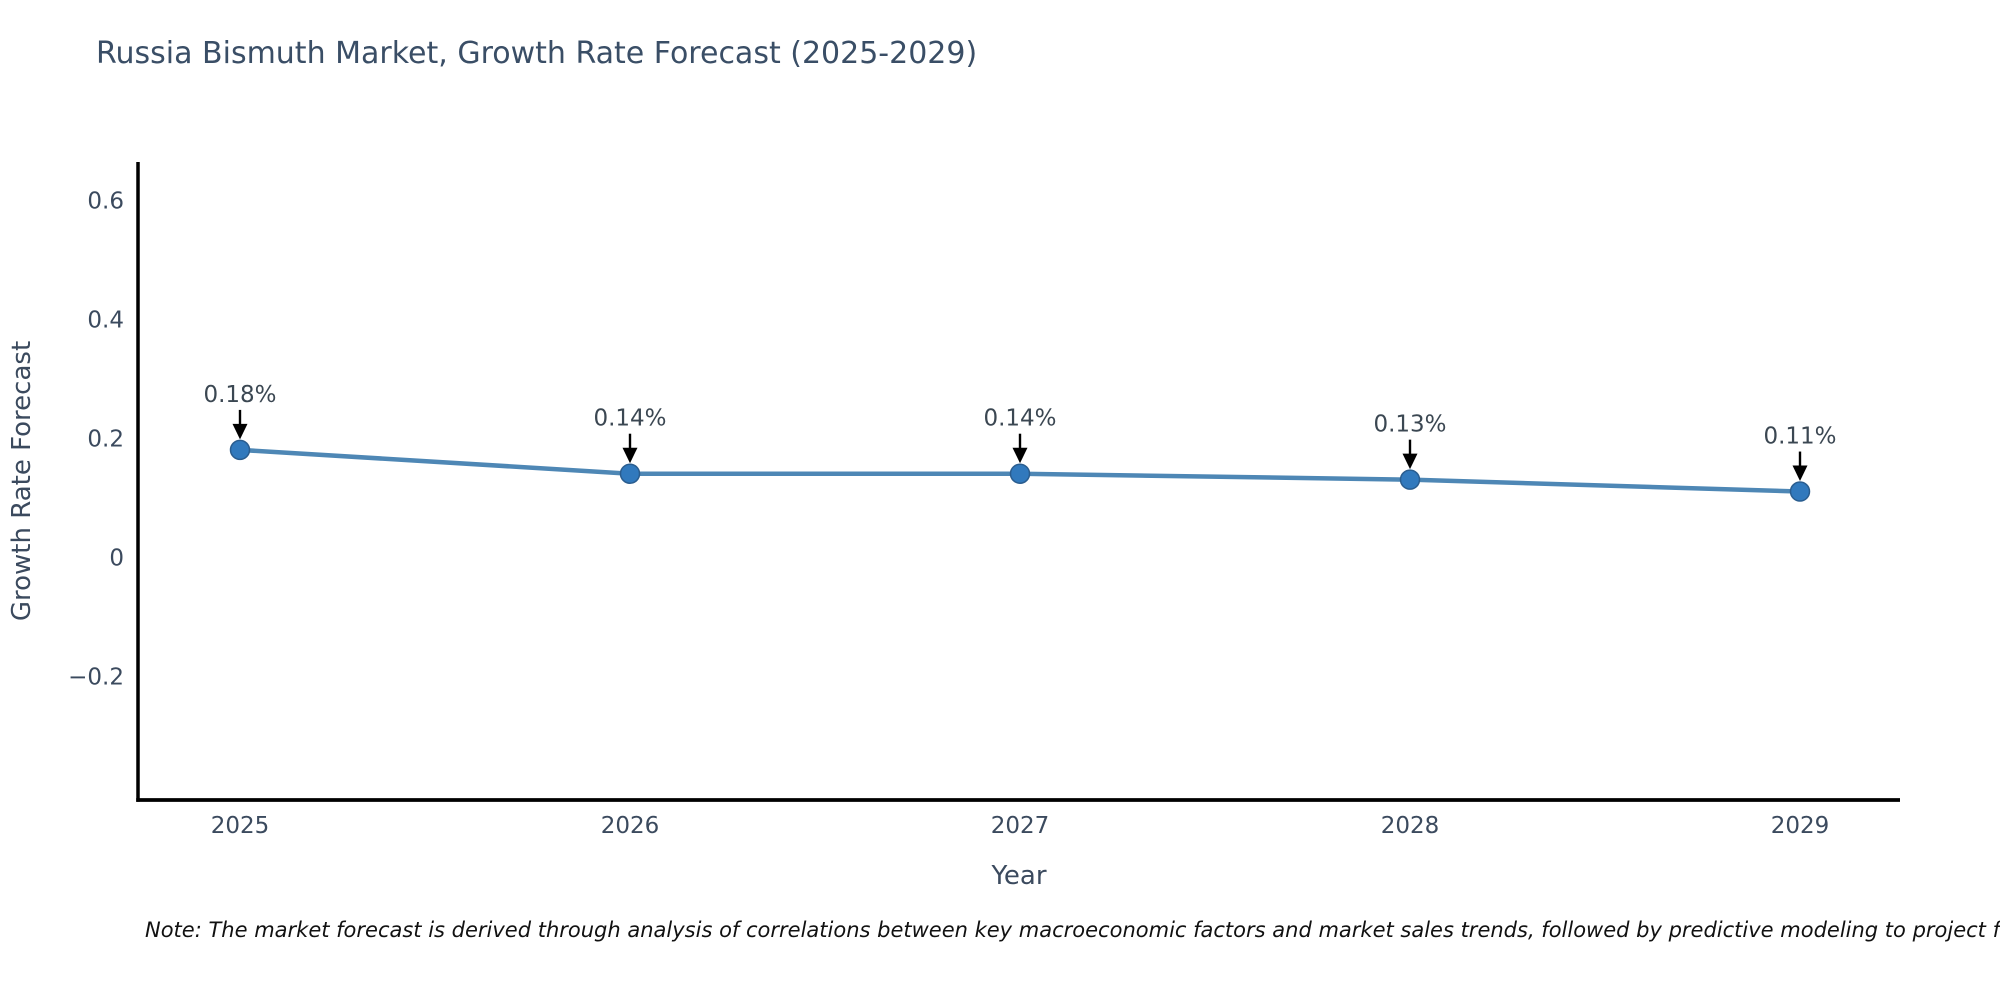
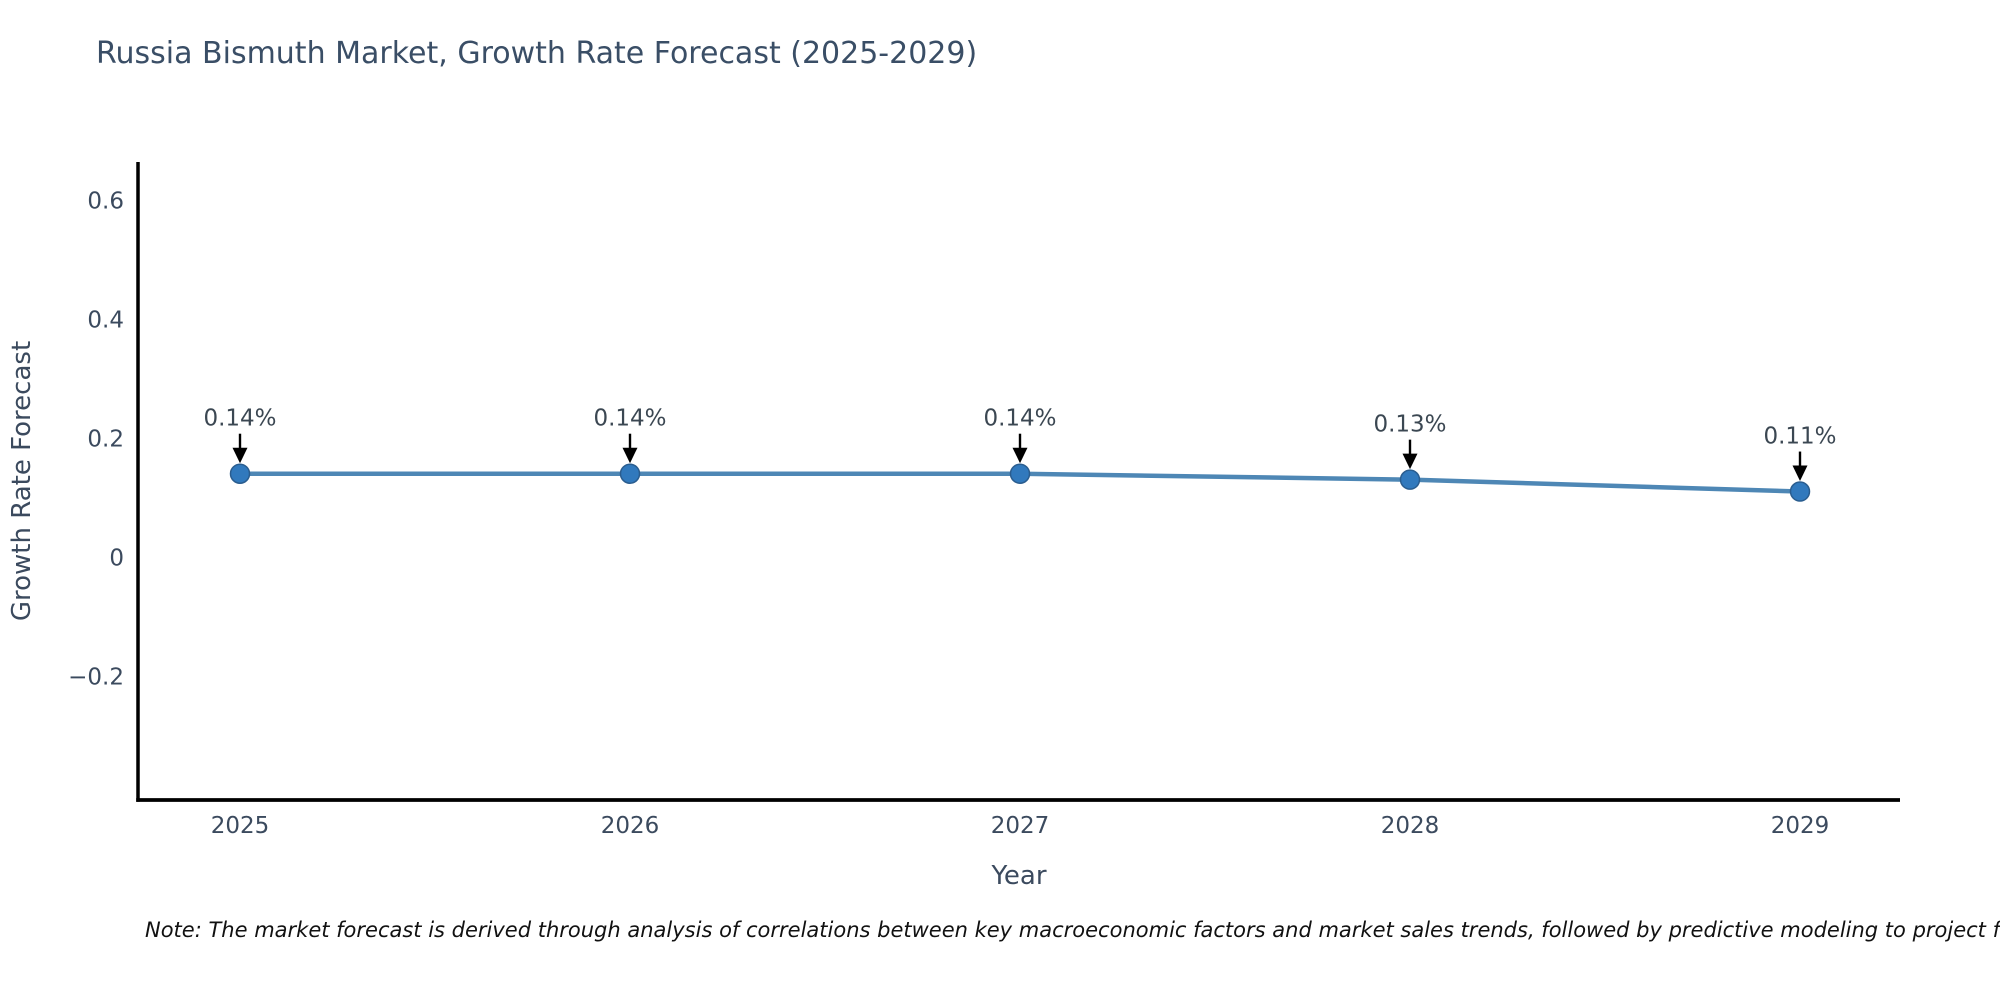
2025: 0.18% -> 0.14%
